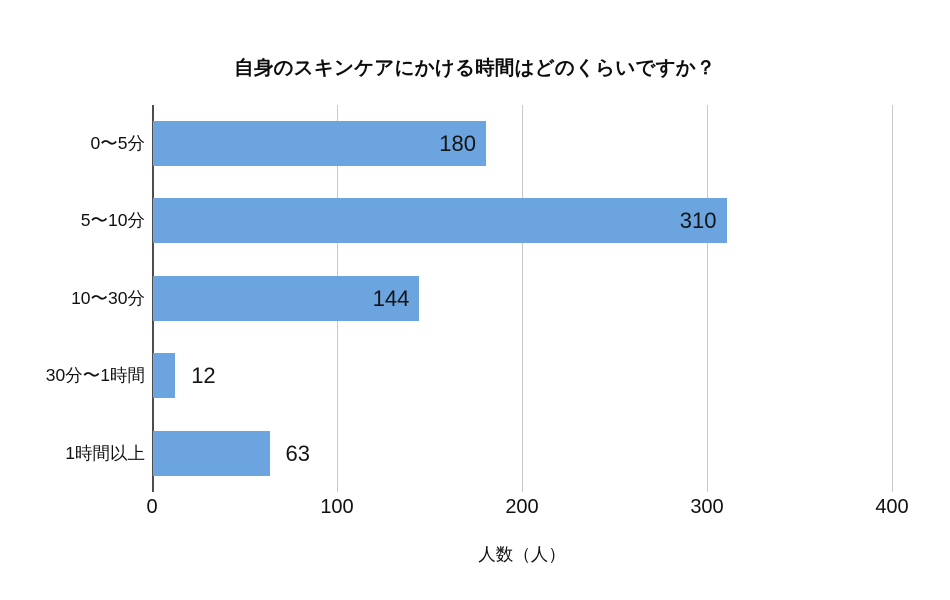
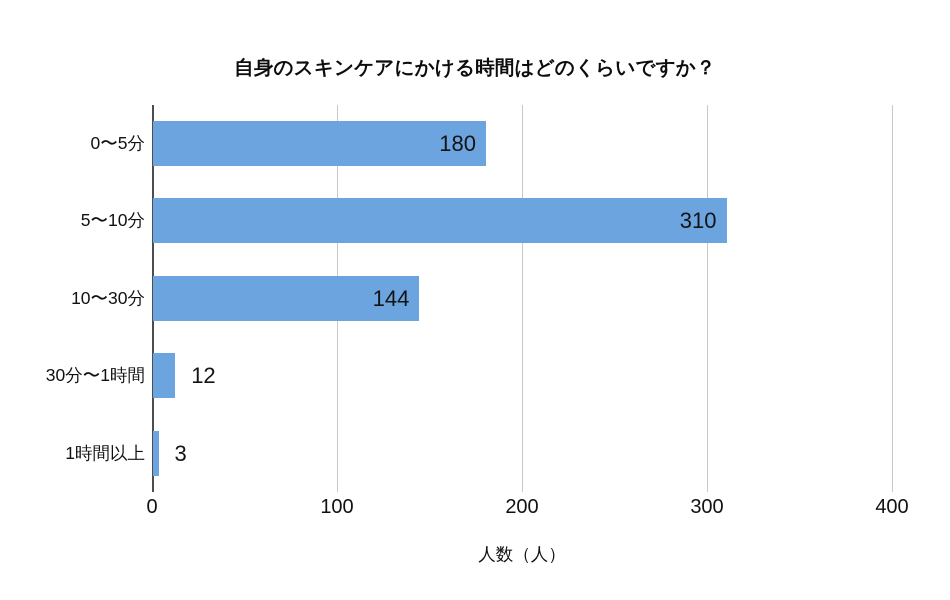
1時間以上: 63 -> 3
